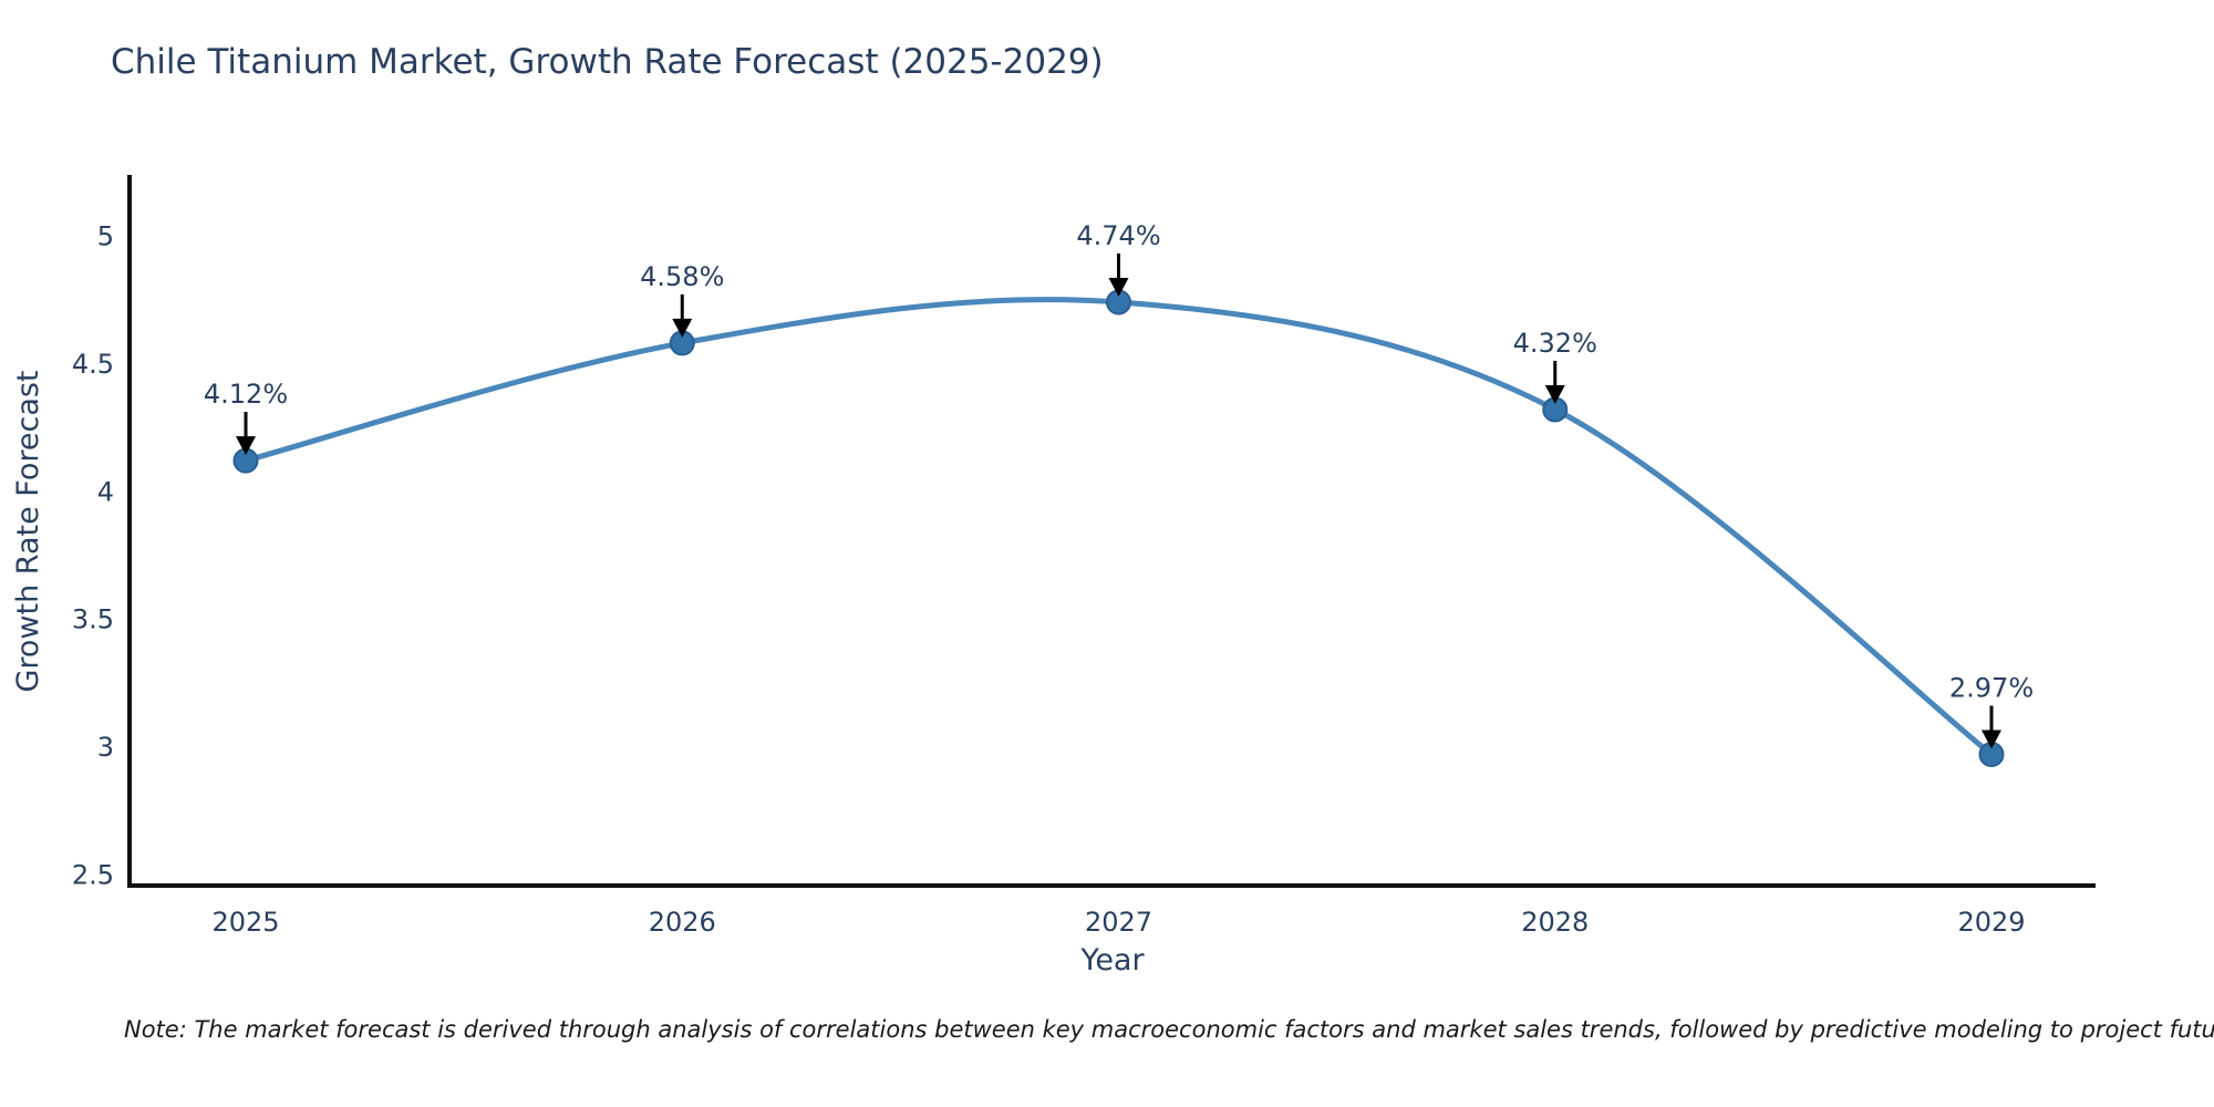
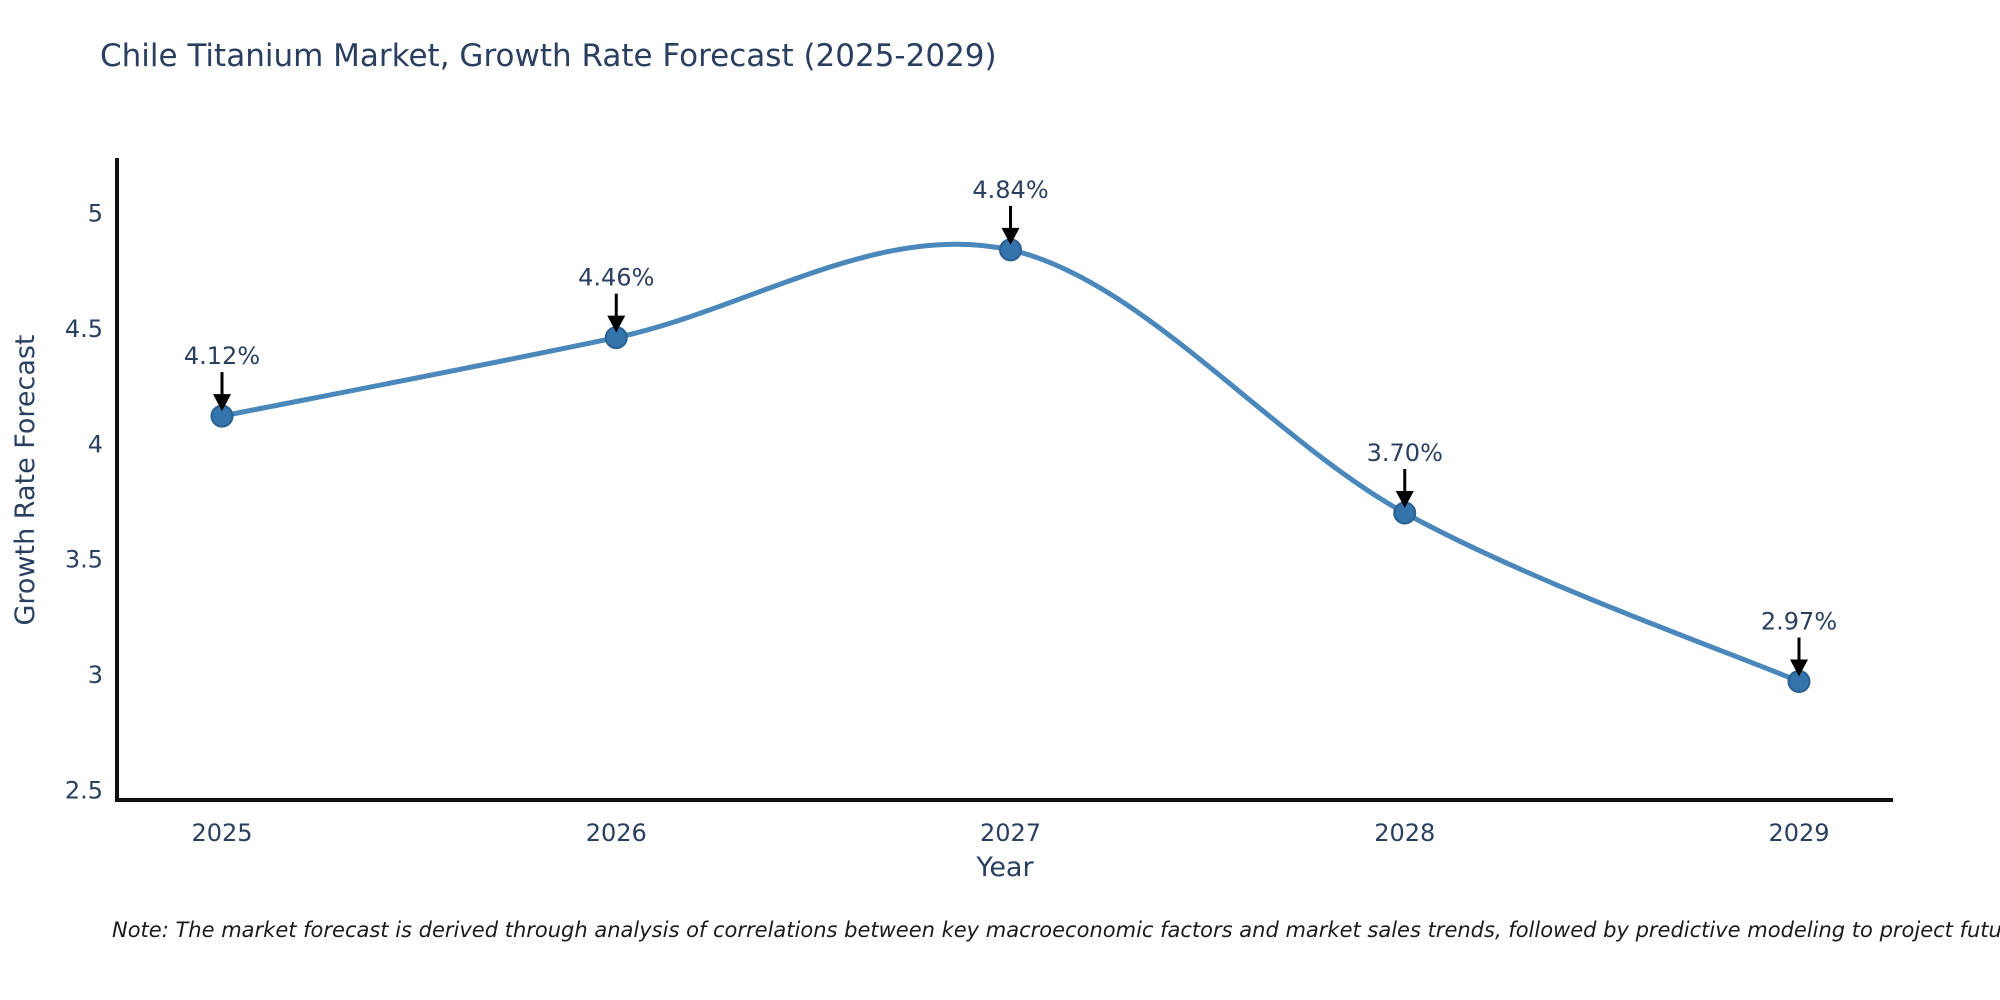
2026: 4.58% -> 4.46%
2027: 4.74% -> 4.84%
2028: 4.32% -> 3.70%
